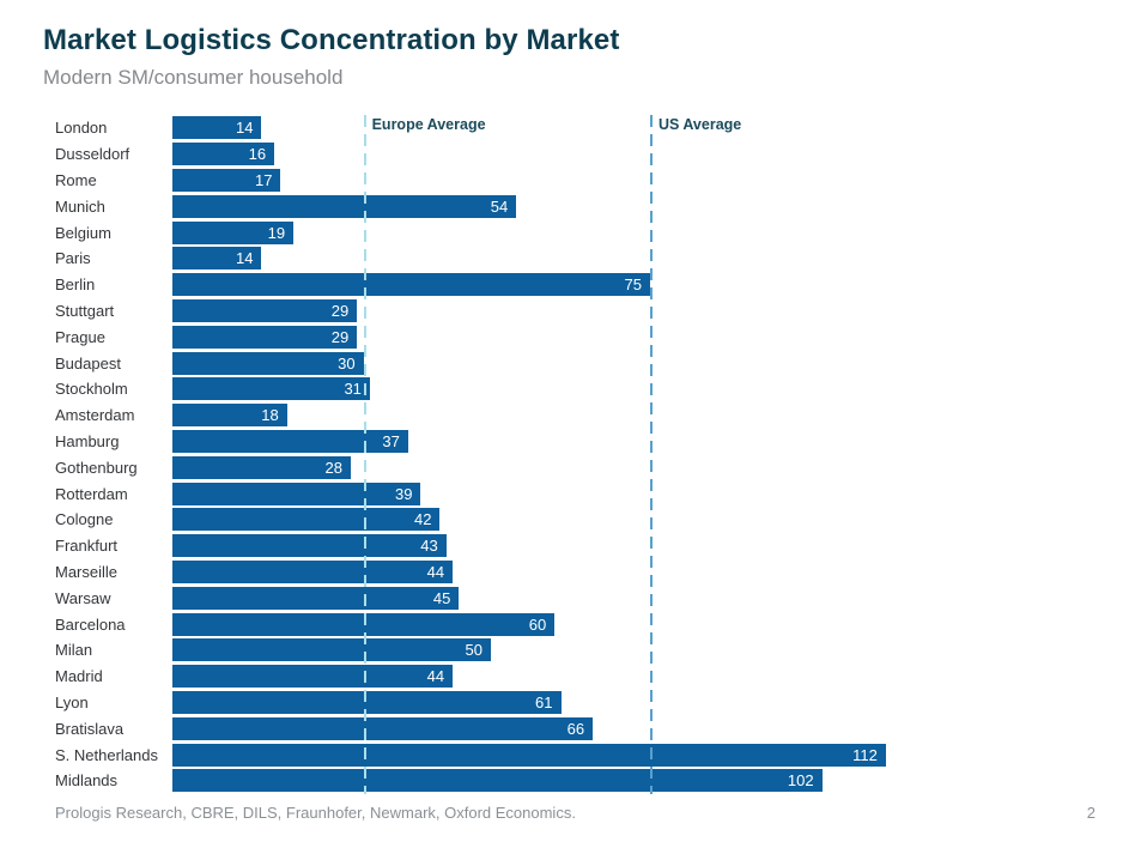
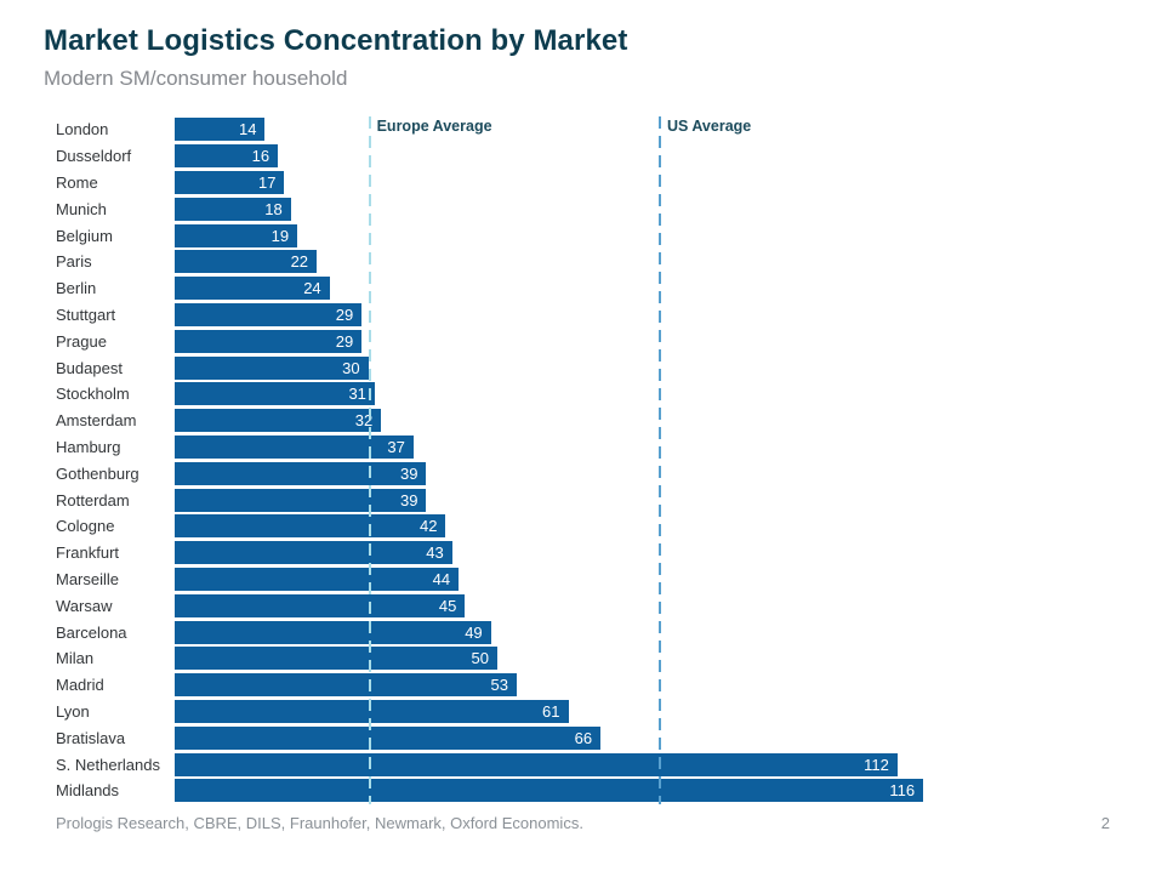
Munich: 54 -> 18
Paris: 14 -> 22
Berlin: 75 -> 24
Amsterdam: 18 -> 32
Gothenburg: 28 -> 39
Barcelona: 60 -> 49
Madrid: 44 -> 53
Midlands: 102 -> 116
